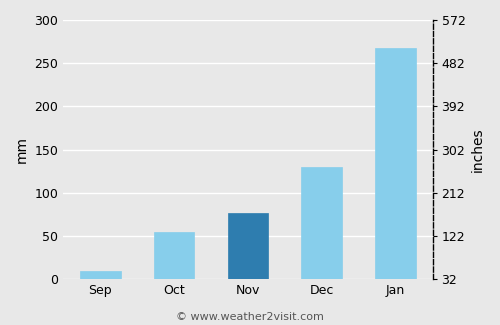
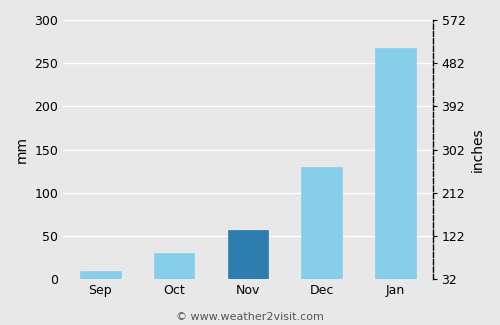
Oct: 54 -> 30
Nov: 76 -> 57
